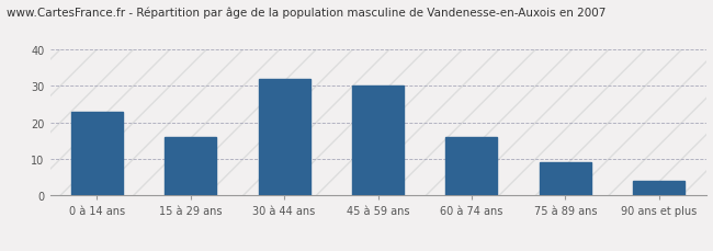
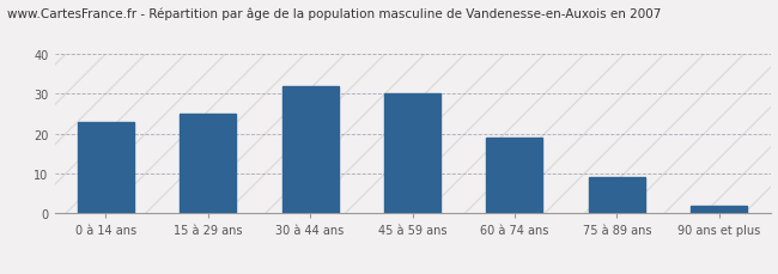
15 à 29 ans: 16 -> 25
60 à 74 ans: 16 -> 19
90 ans et plus: 4 -> 2
